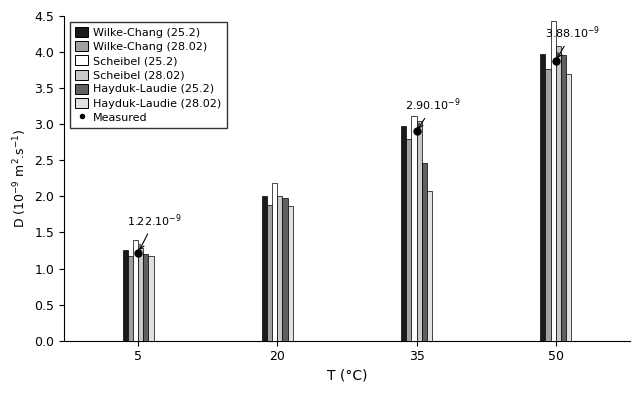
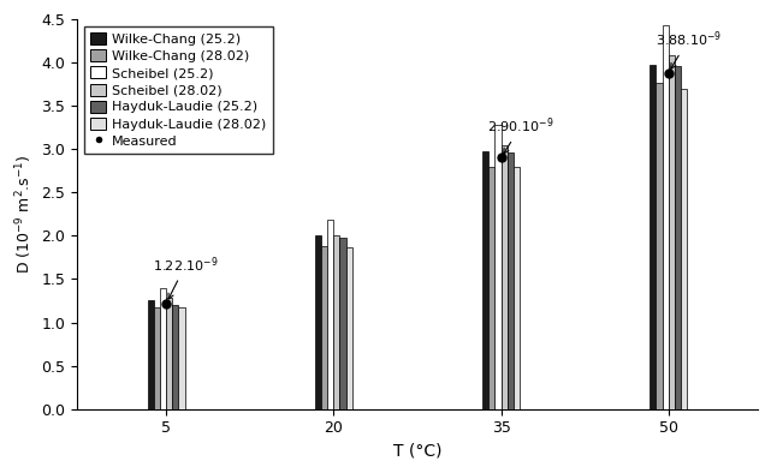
Scheibel (25.2)/35: 3.12 -> 3.28
Hayduk-Laudie (25.2)/35: 2.46 -> 2.96
Hayduk-Laudie (28.02)/35: 2.08 -> 2.80
